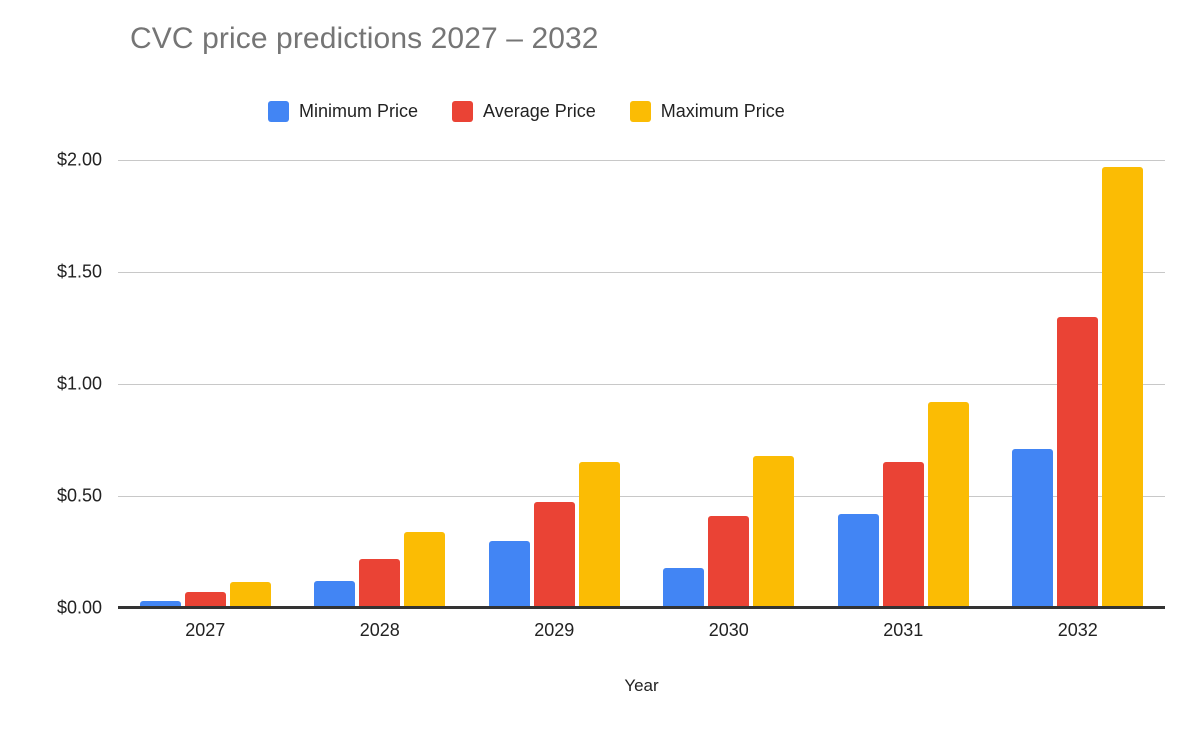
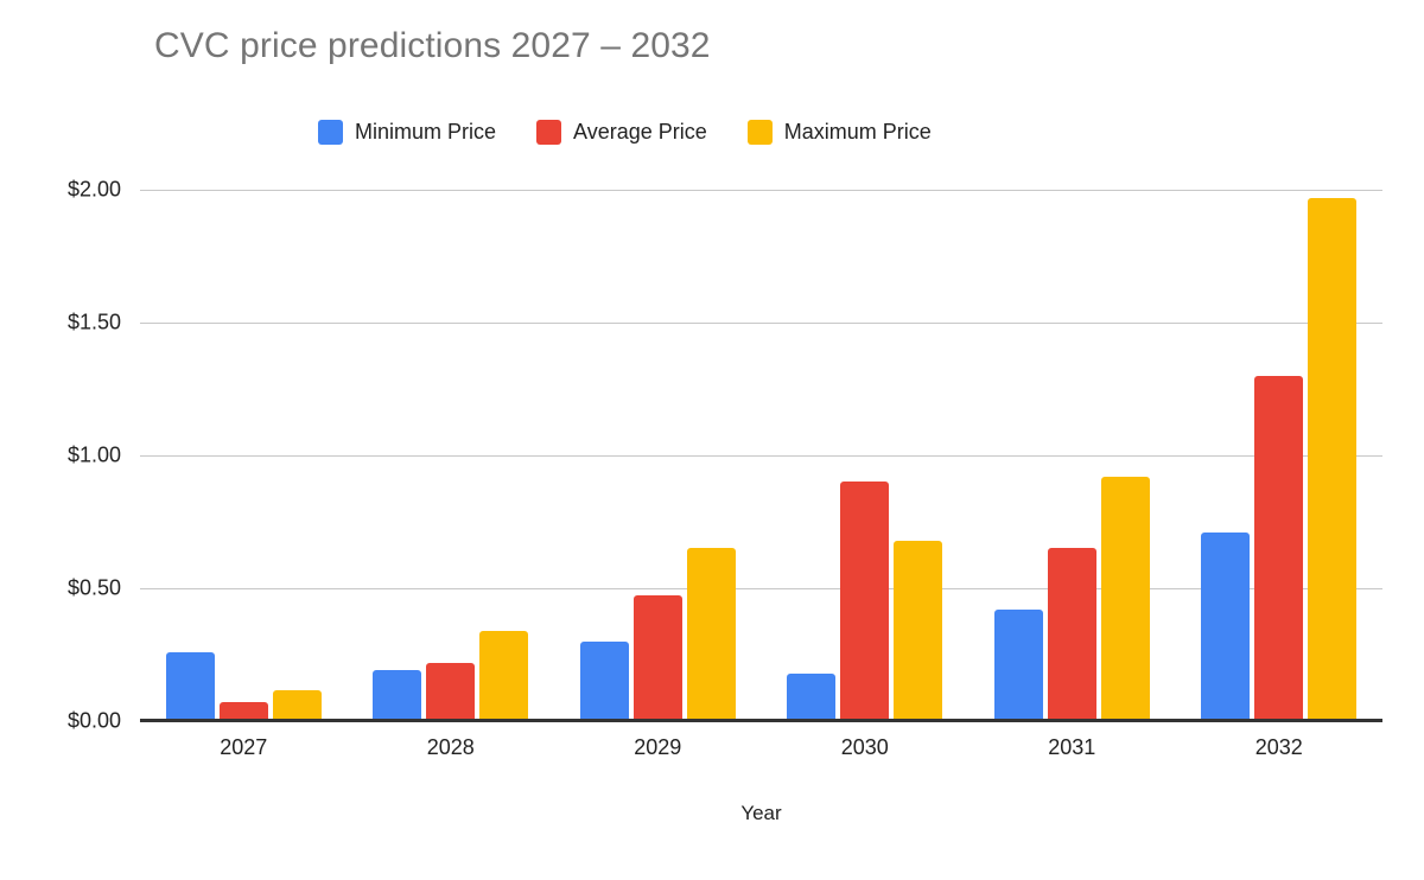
Minimum Price/2027: $0.03 -> $0.26
Minimum Price/2028: $0.12 -> $0.19
Average Price/2030: $0.41 -> $0.90
